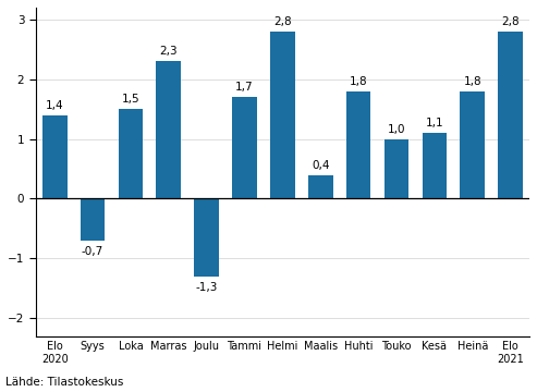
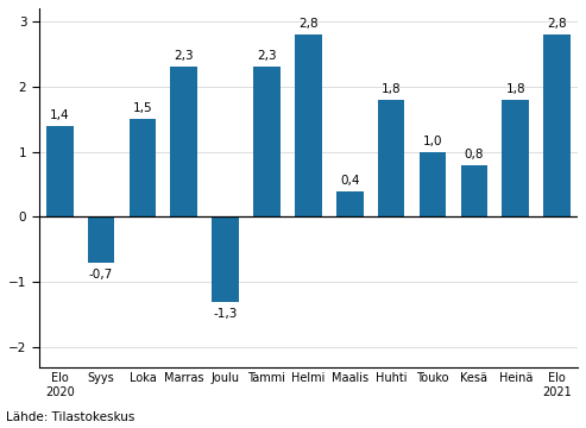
Tammi: 1,7 -> 2,3
Kesä: 1,1 -> 0,8
